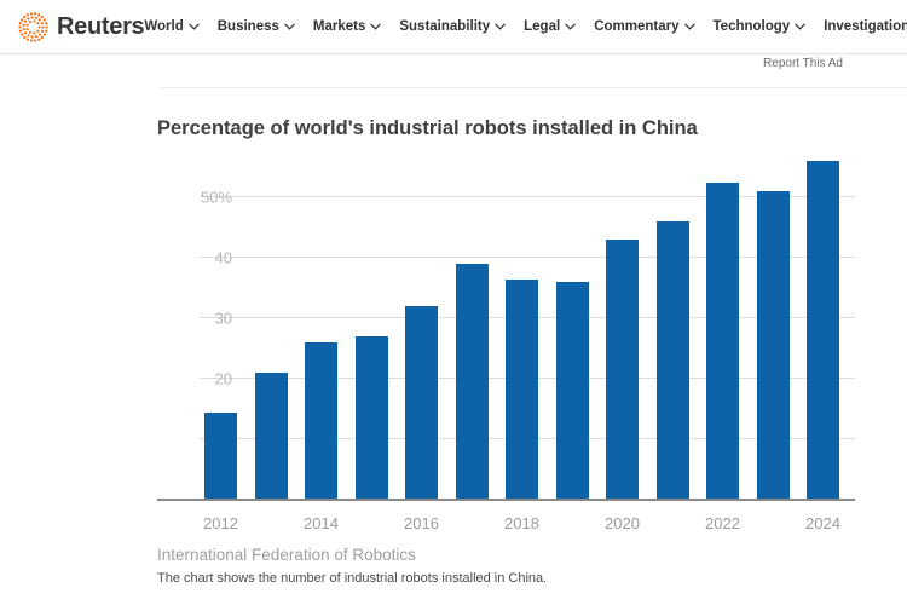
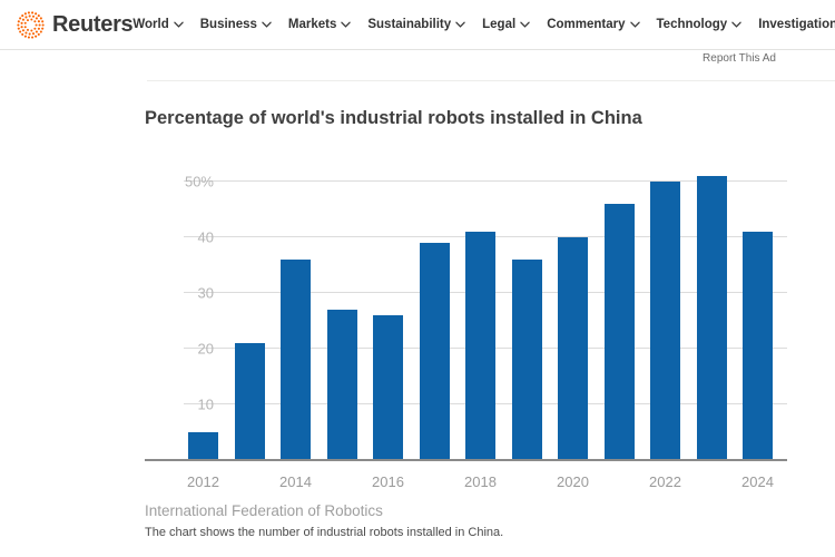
2012: 14% -> 5%
2014: 26% -> 36%
2016: 32% -> 26%
2018: 36% -> 41%
2020: 43% -> 40%
2022: 52% -> 50%
2024: 56% -> 41%
